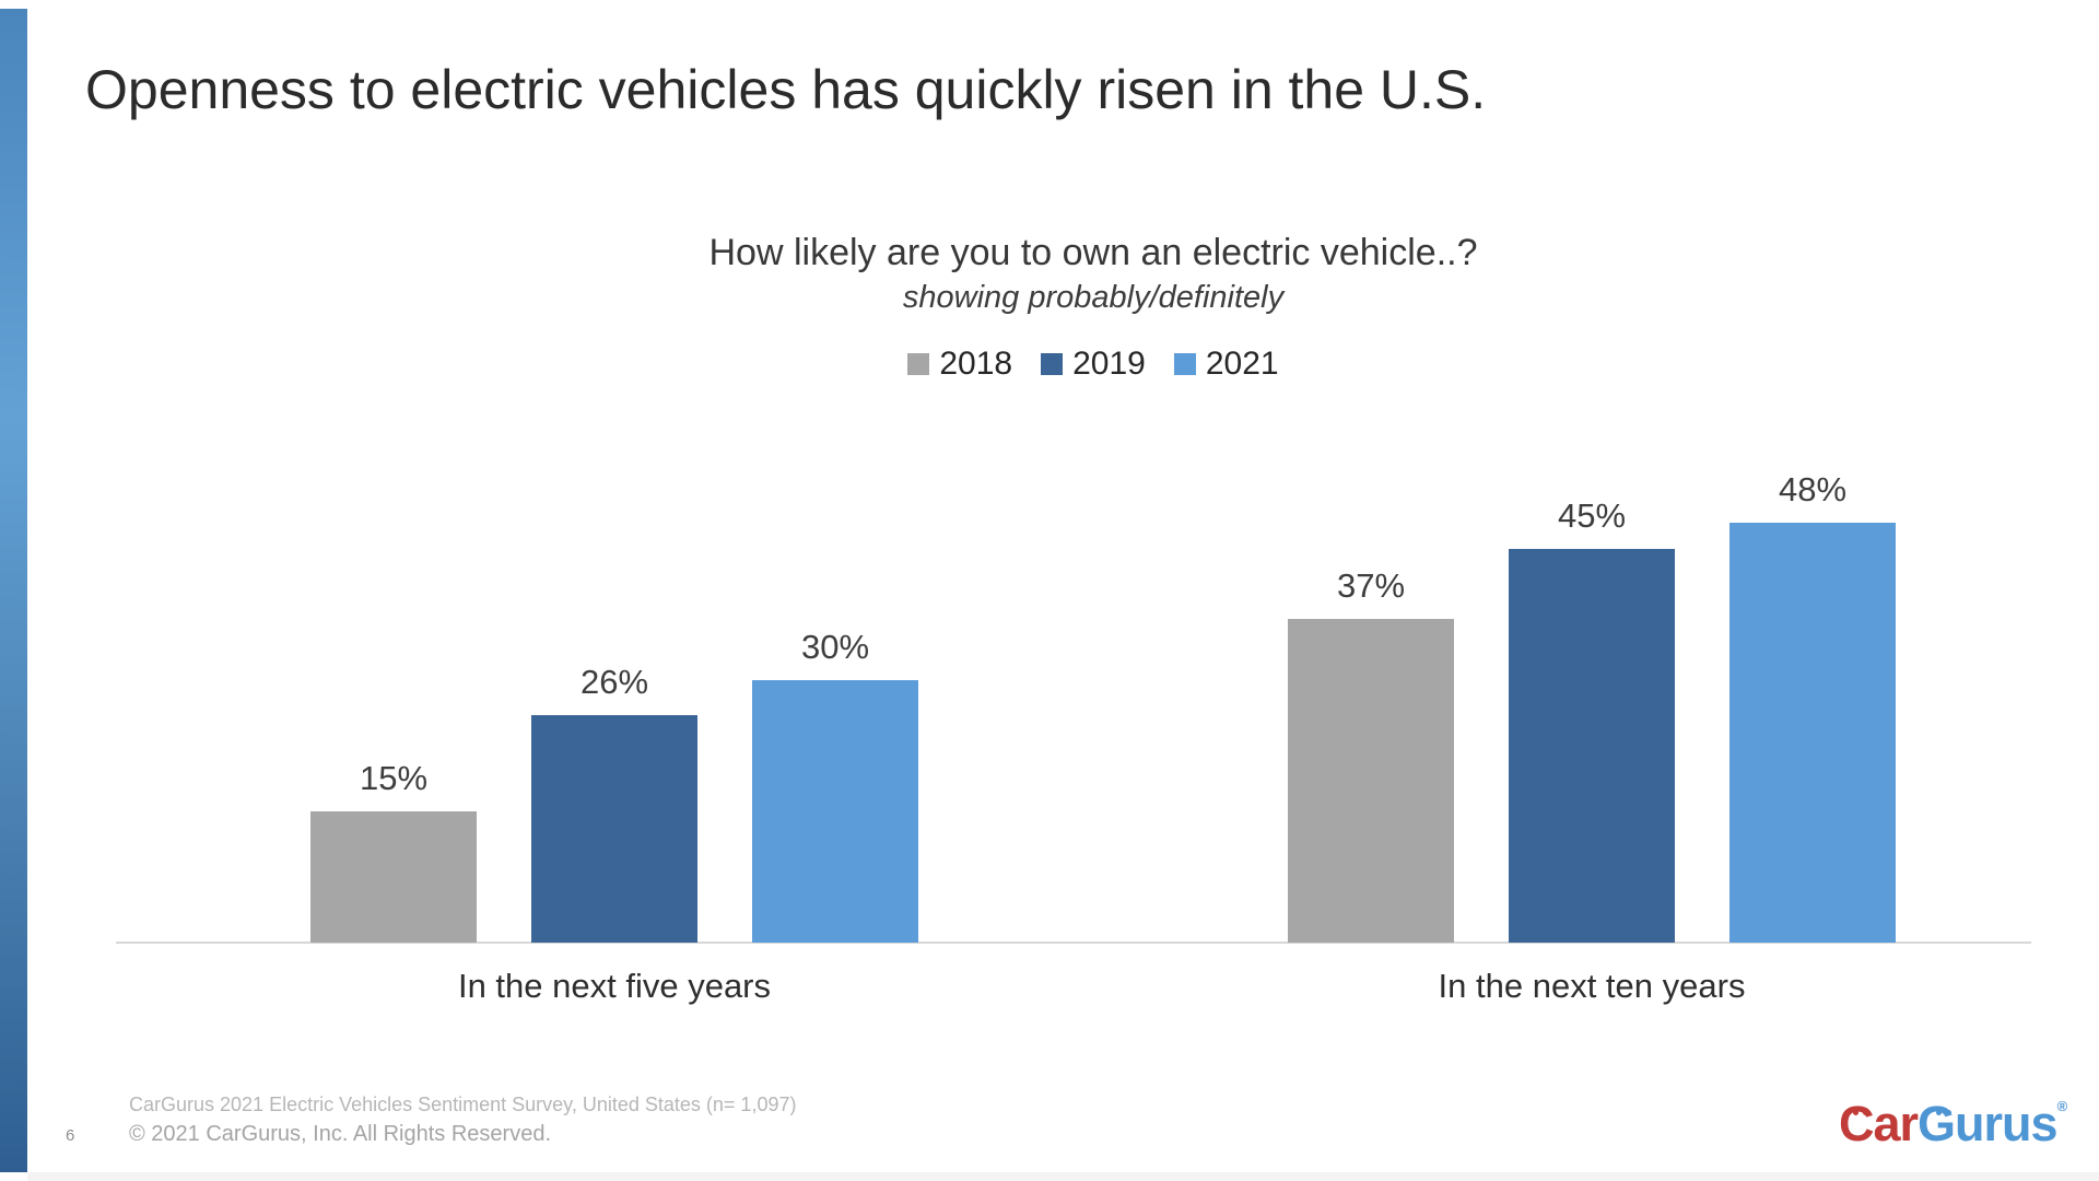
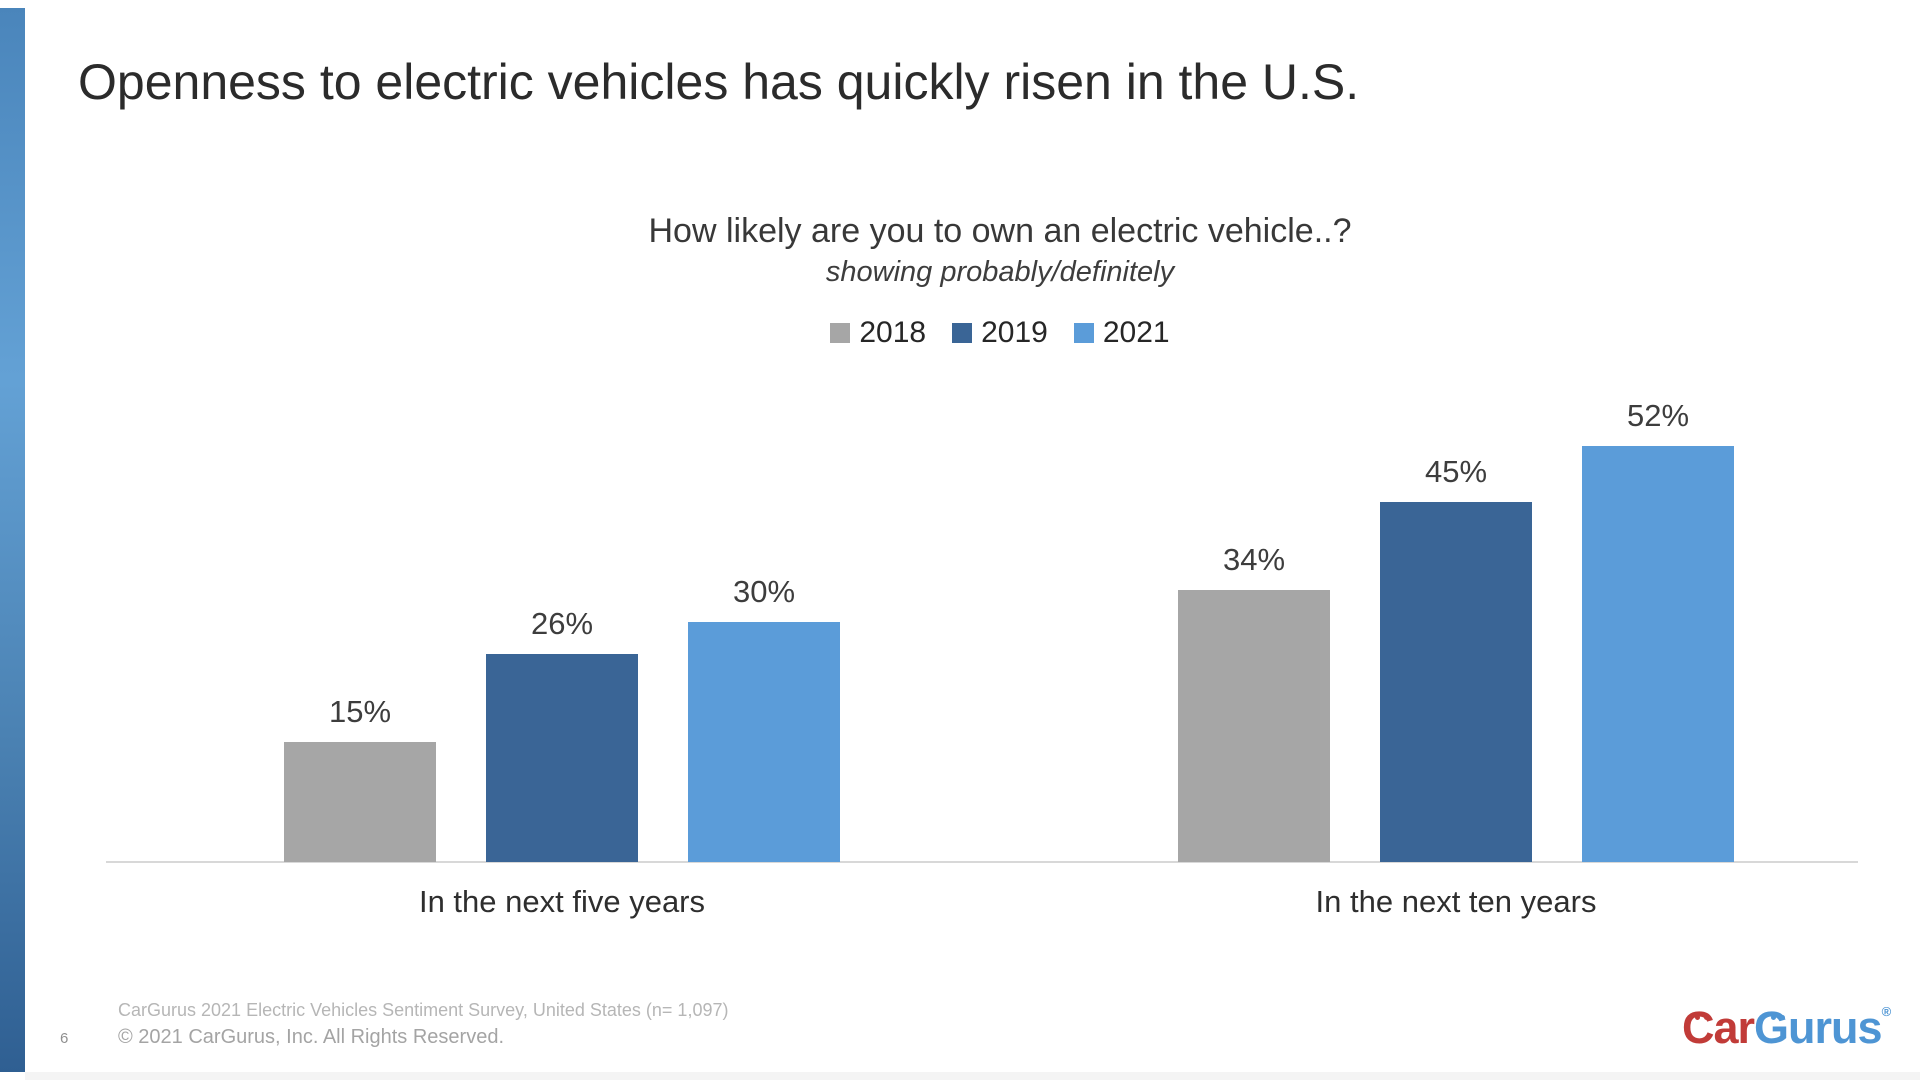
2018/In the next ten years: 37% -> 34%
2021/In the next ten years: 48% -> 52%
